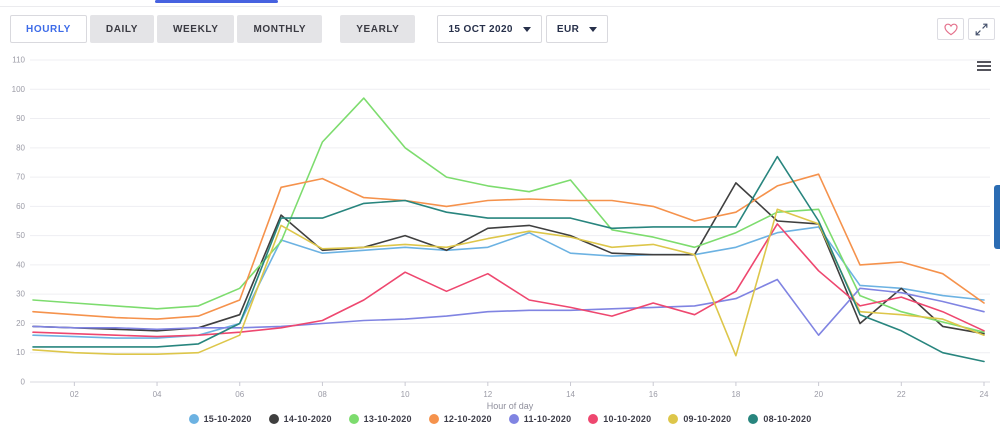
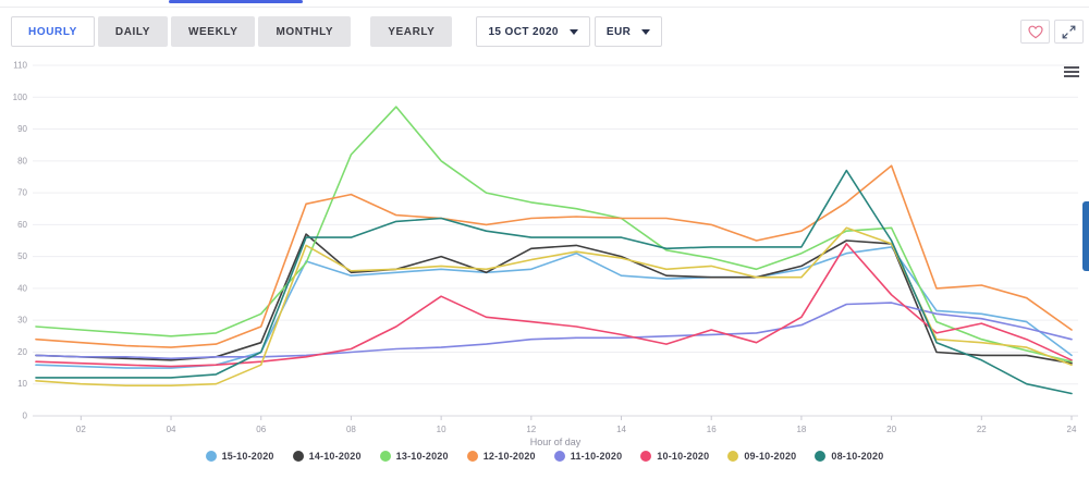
10-10-2020/12: 37 -> 30
13-10-2020/14: 69 -> 62
14-10-2020/18: 68 -> 47
09-10-2020/18: 9 -> 44
12-10-2020/20: 71 -> 78
11-10-2020/20: 16 -> 36
14-10-2020/22: 32 -> 19
15-10-2020/24: 28 -> 19
